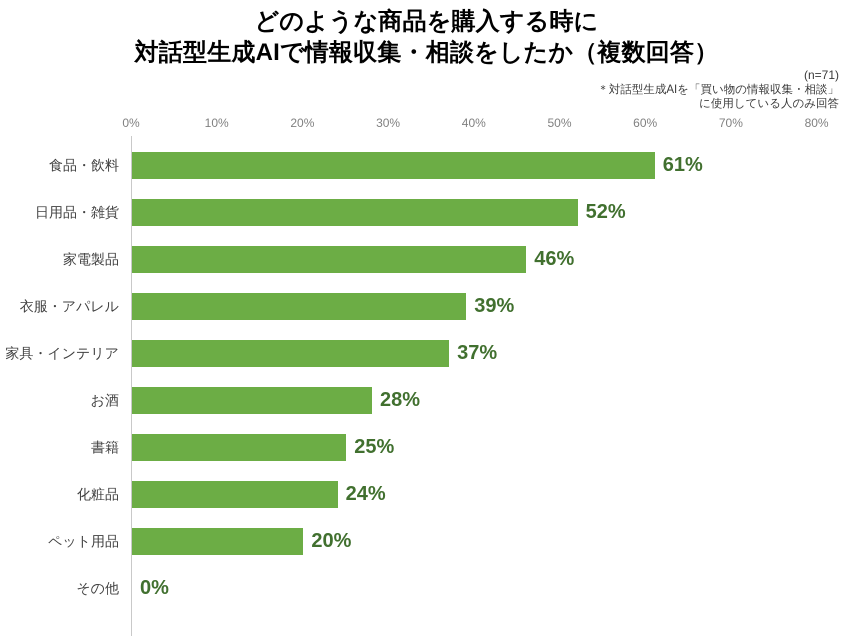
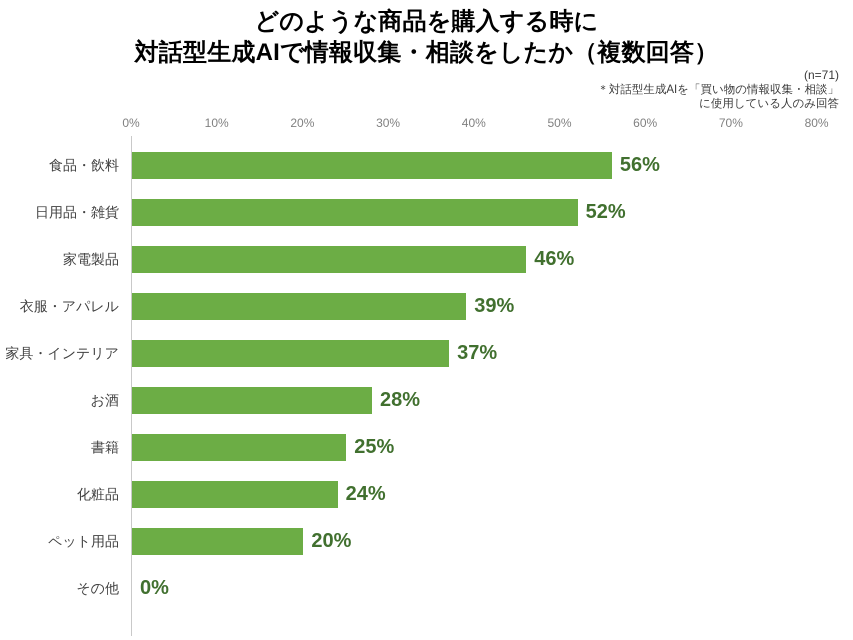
食品・飲料: 61% -> 56%
